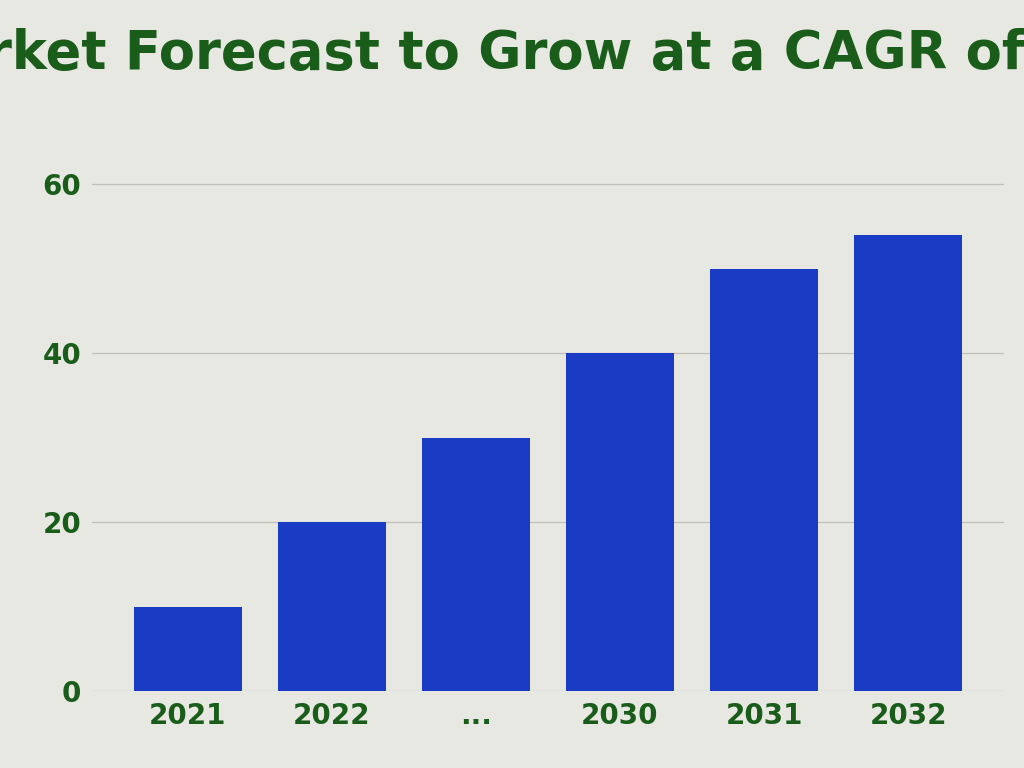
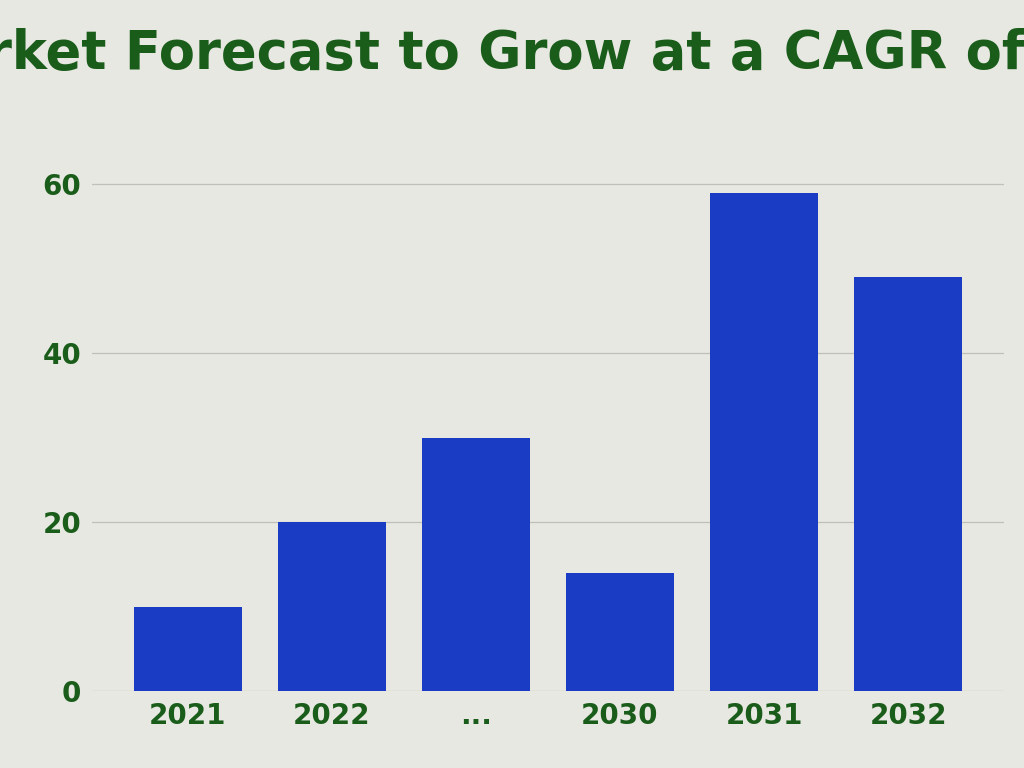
2030: 40 -> 14
2031: 50 -> 59
2032: 54 -> 49
